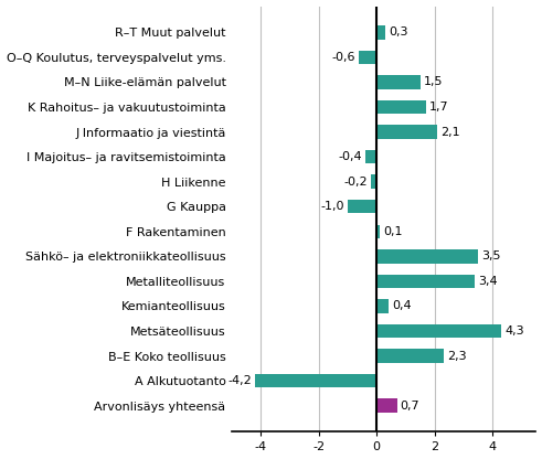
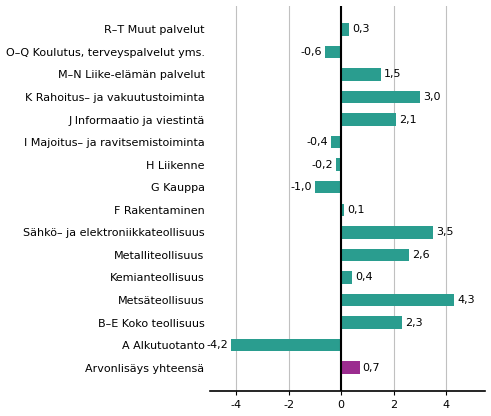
K Rahoitus– ja vakuutustoiminta: 1,7 -> 3,0
Metalliteollisuus: 3,4 -> 2,6
